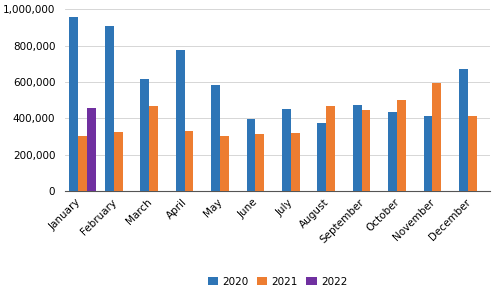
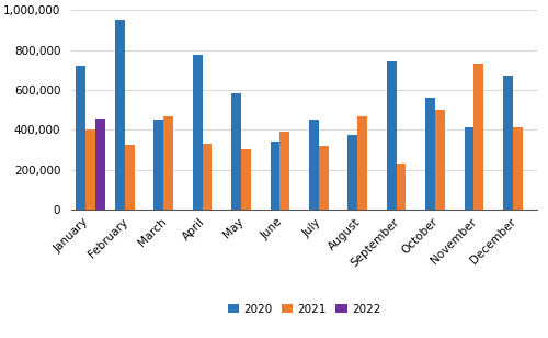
2020/January: 960,000 -> 720,000
2021/January: 300,000 -> 400,000
2020/February: 910,000 -> 950,000
2020/March: 620,000 -> 450,000
2020/June: 400,000 -> 340,000
2021/June: 320,000 -> 390,000
2020/September: 480,000 -> 740,000
2021/September: 440,000 -> 230,000
2020/October: 440,000 -> 560,000
2021/November: 600,000 -> 730,000
